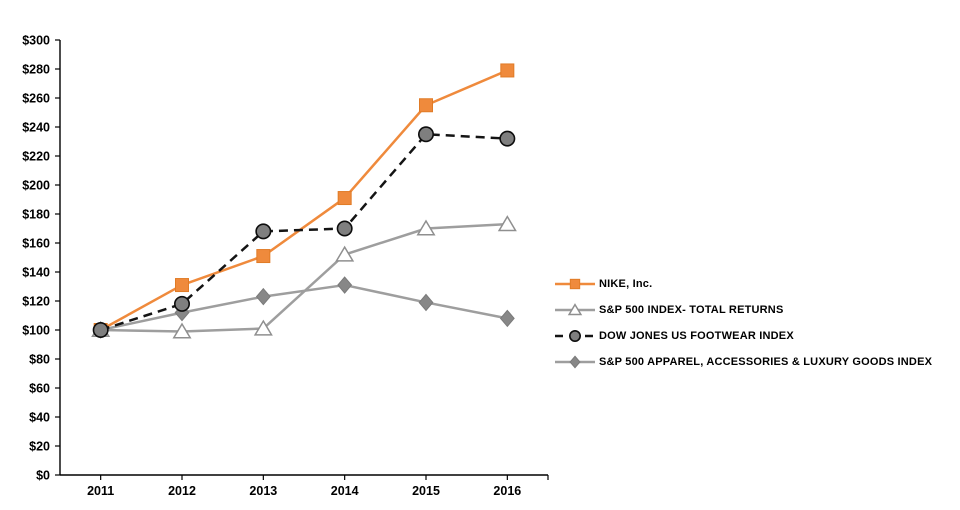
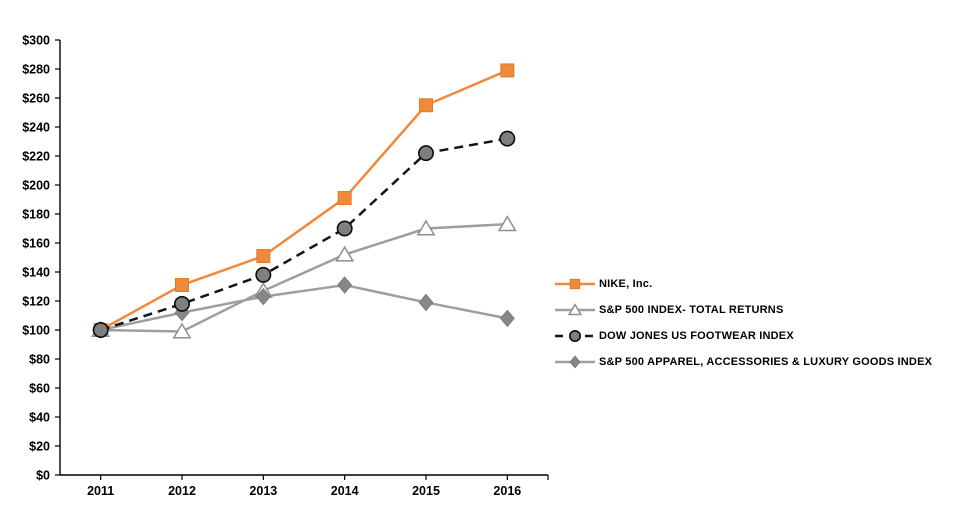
S&P 500 INDEX- TOTAL RETURNS/2013: $101 -> $127
DOW JONES US FOOTWEAR INDEX/2013: $168 -> $138
DOW JONES US FOOTWEAR INDEX/2015: $235 -> $222
